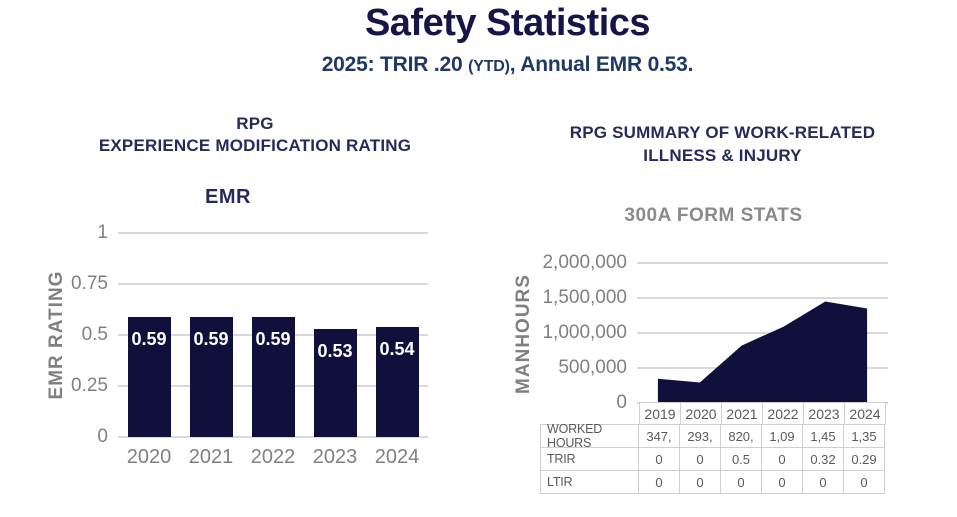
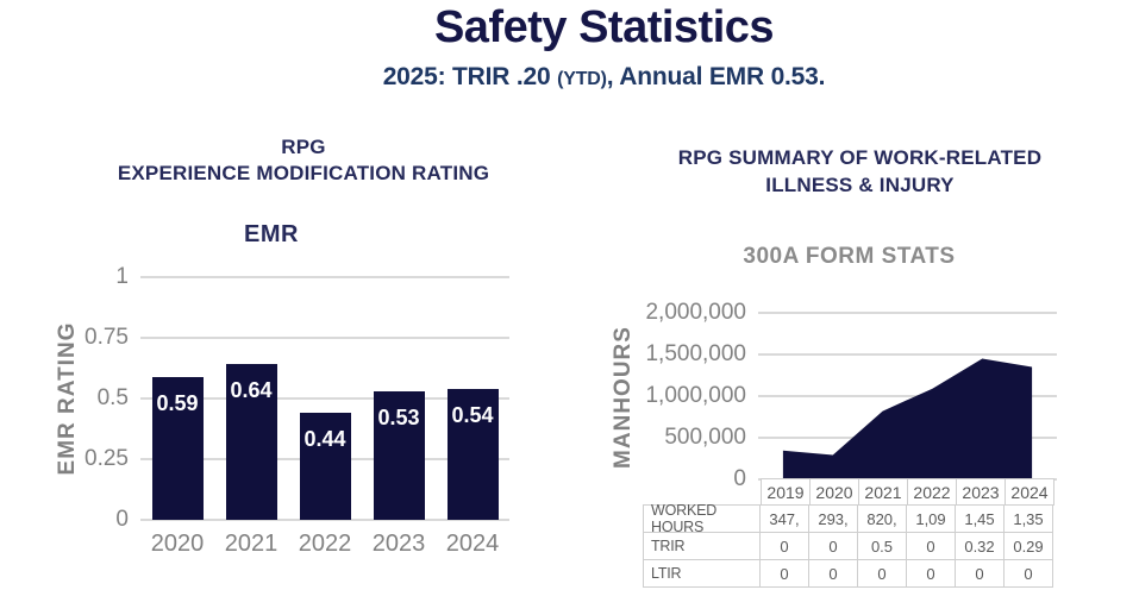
EMR/2021: 0.59 -> 0.64
EMR/2022: 0.59 -> 0.44
